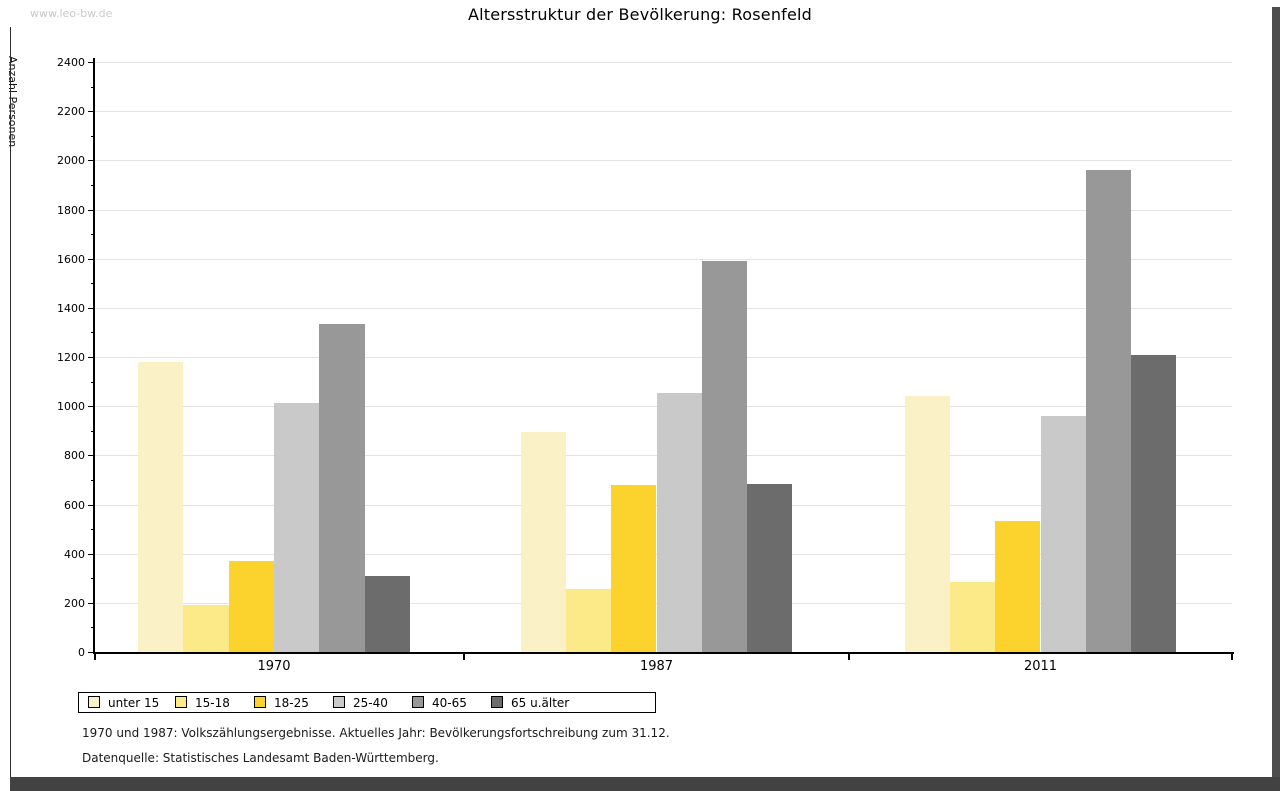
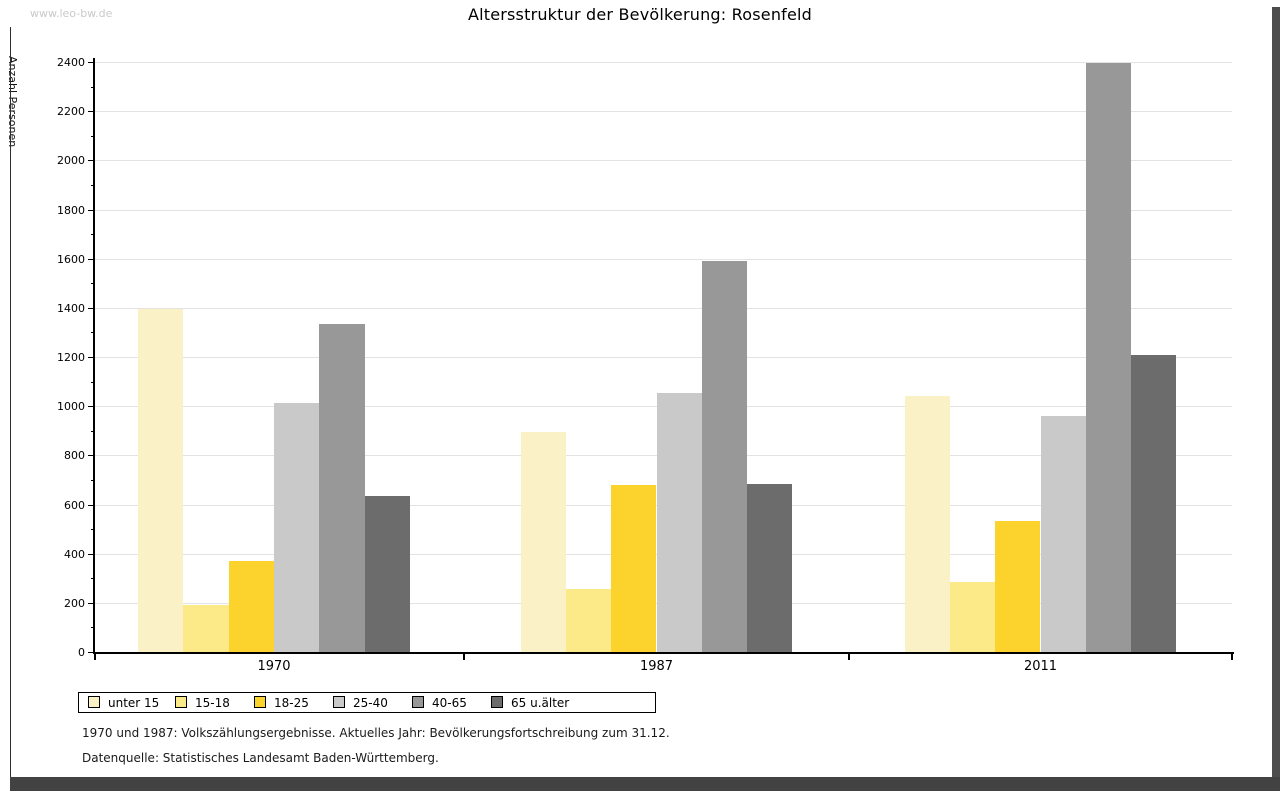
unter 15/1970: 1180 -> 1400
65 u.älter/1970: 310 -> 640
40-65/2011: 1960 -> 2400
